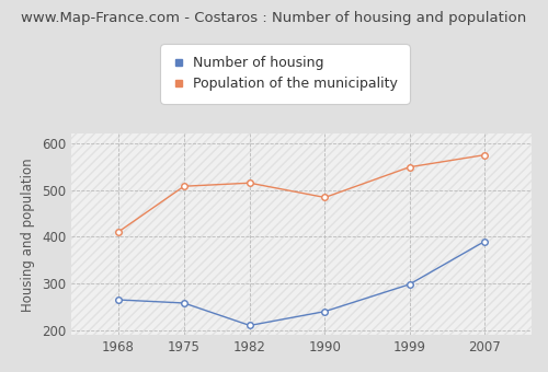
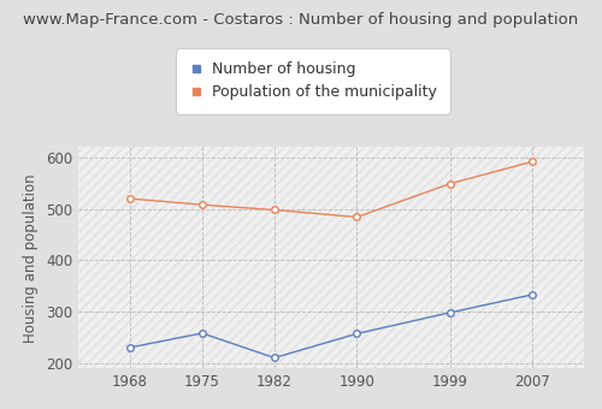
Number of housing/1968: 265 -> 230
Population of the municipality/1968: 410 -> 520
Population of the municipality/1982: 515 -> 498
Number of housing/1990: 240 -> 257
Number of housing/2007: 390 -> 333
Population of the municipality/2007: 575 -> 592
